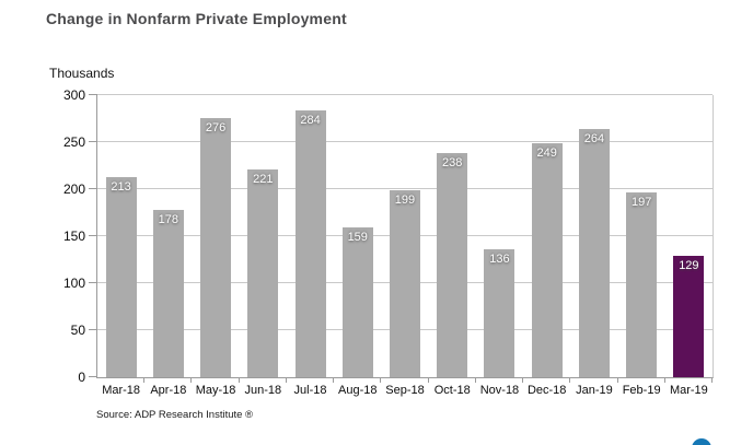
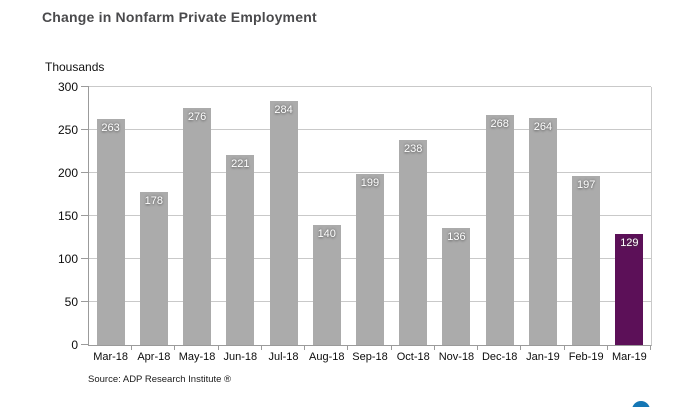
Mar-18: 213 -> 263
Aug-18: 159 -> 140
Dec-18: 249 -> 268
